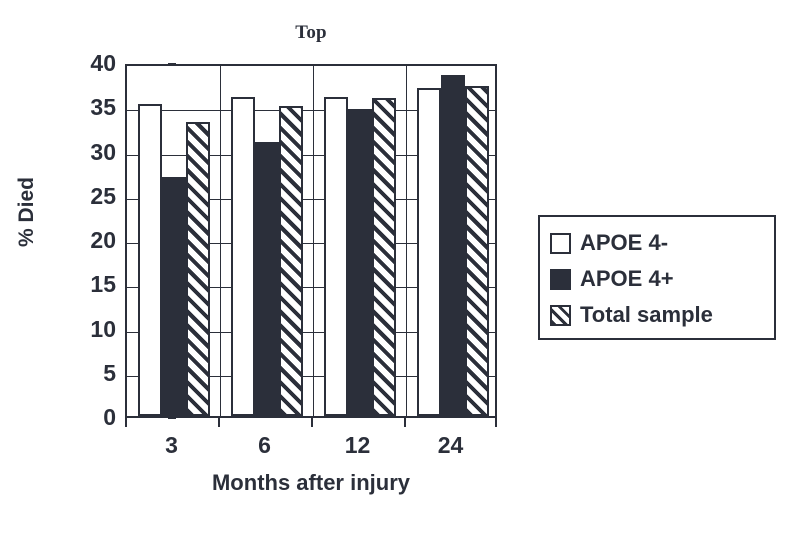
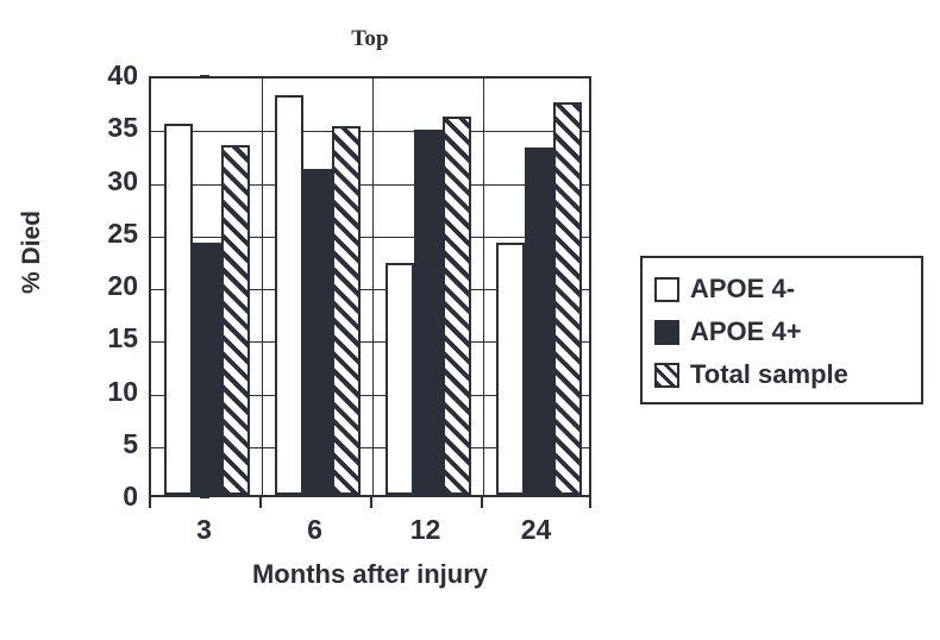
APOE 4+/3: 27 -> 24
APOE 4-/6: 36 -> 38
APOE 4-/12: 36 -> 22
APOE 4-/24: 37 -> 24
APOE 4+/24: 38 -> 33
